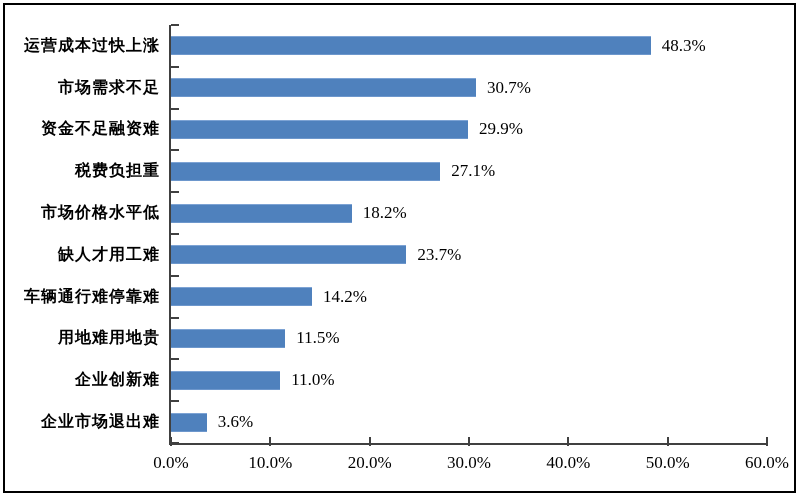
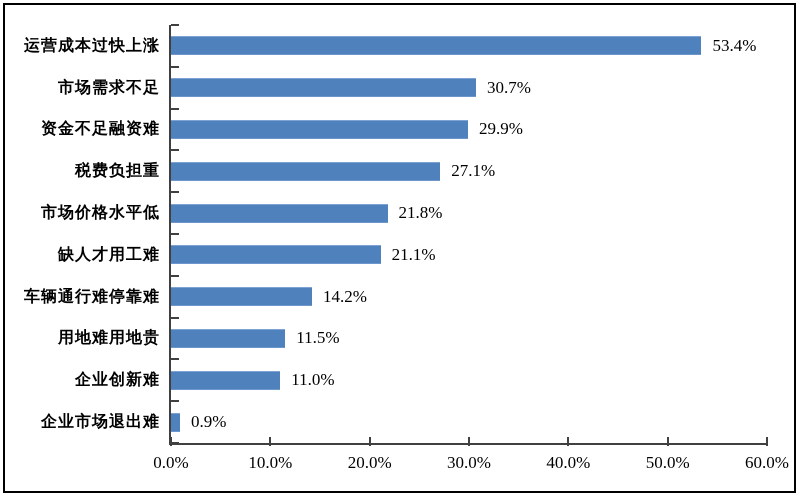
运营成本过快上涨: 48.3% -> 53.4%
市场价格水平低: 18.2% -> 21.8%
缺人才用工难: 23.7% -> 21.1%
企业市场退出难: 3.6% -> 0.9%
